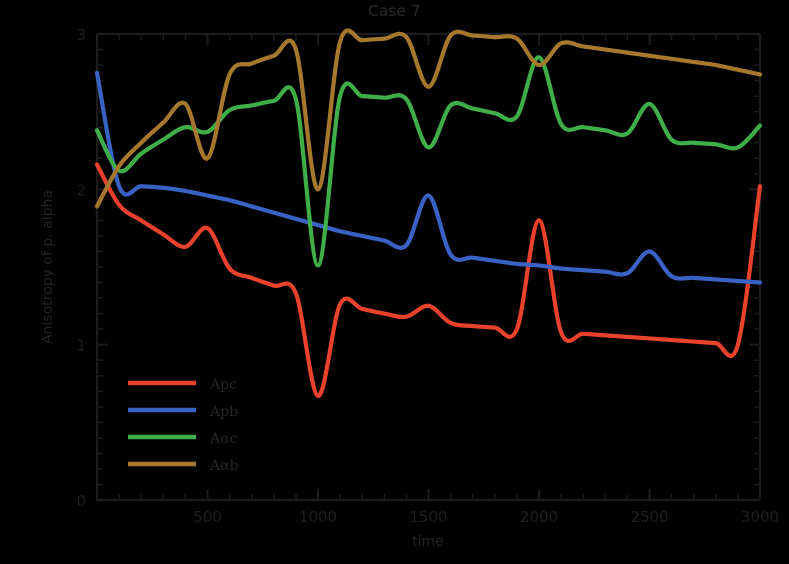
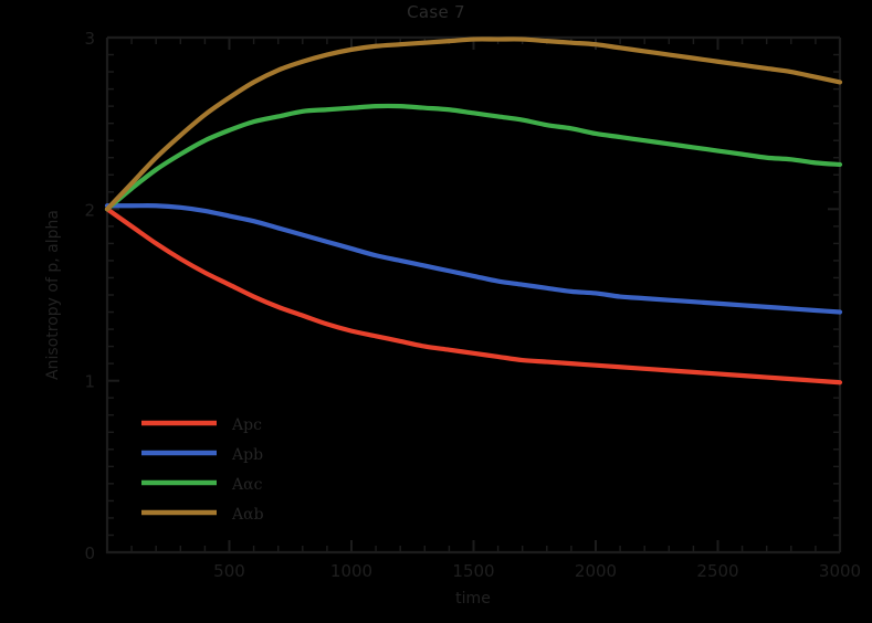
Apc/0: 2.16 -> 2.00
Apb/0: 2.75 -> 2.02
Aαc/0: 2.38 -> 2.00
Aαb/0: 1.89 -> 2.00
Apc/500: 1.75 -> 1.56
Aαc/500: 2.37 -> 2.46
Aαb/500: 2.20 -> 2.65
Apc/1000: 0.67 -> 1.29
Aαc/1000: 1.51 -> 2.59
Aαb/1000: 2.00 -> 2.93
Apc/1500: 1.25 -> 1.16
Apb/1500: 1.96 -> 1.61
Aαc/1500: 2.27 -> 2.56
Aαb/1500: 2.66 -> 2.99
Apc/2000: 1.80 -> 1.09
Aαc/2000: 2.85 -> 2.44
Aαb/2000: 2.80 -> 2.96
Apb/2500: 1.60 -> 1.45
Aαc/2500: 2.55 -> 2.34
Apc/3000: 2.02 -> 0.99
Aαc/3000: 2.41 -> 2.26
